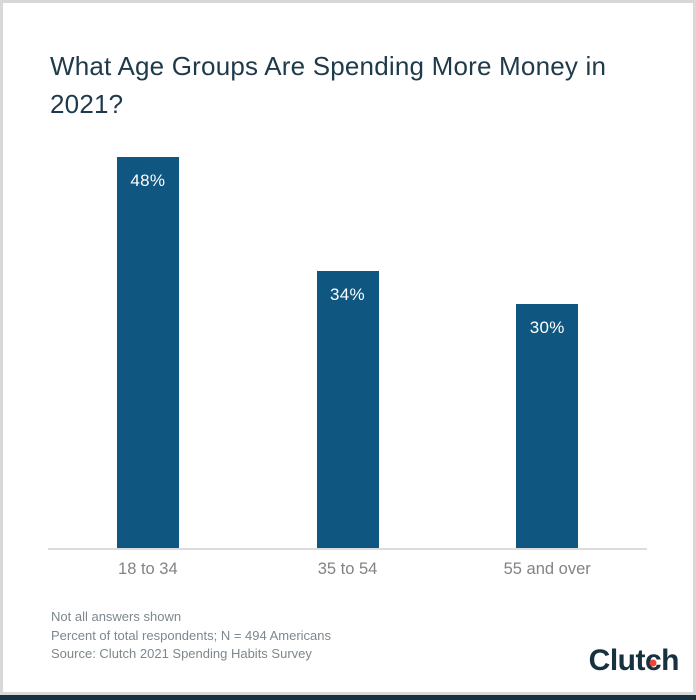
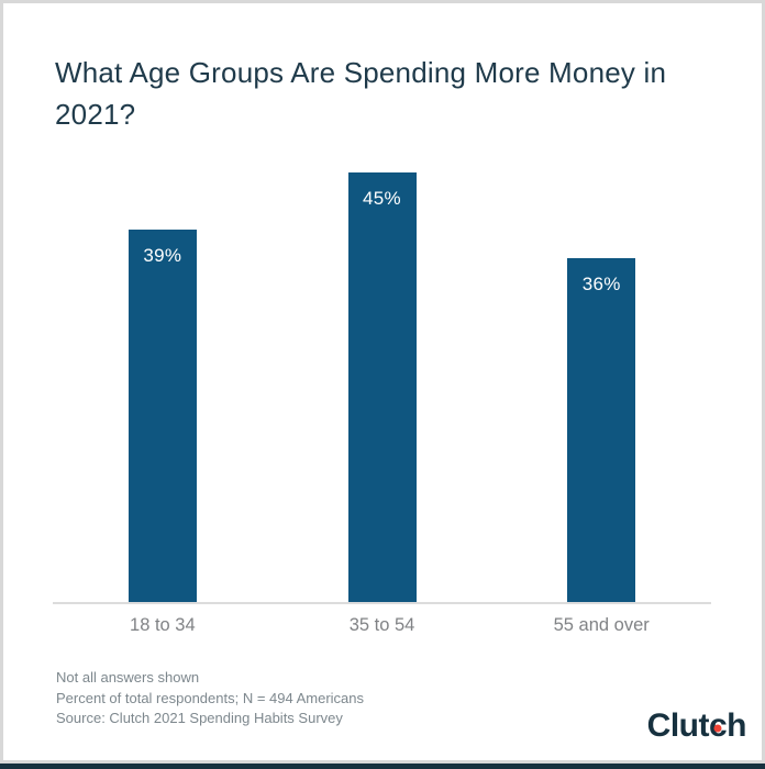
18 to 34: 48% -> 39%
35 to 54: 34% -> 45%
55 and over: 30% -> 36%
